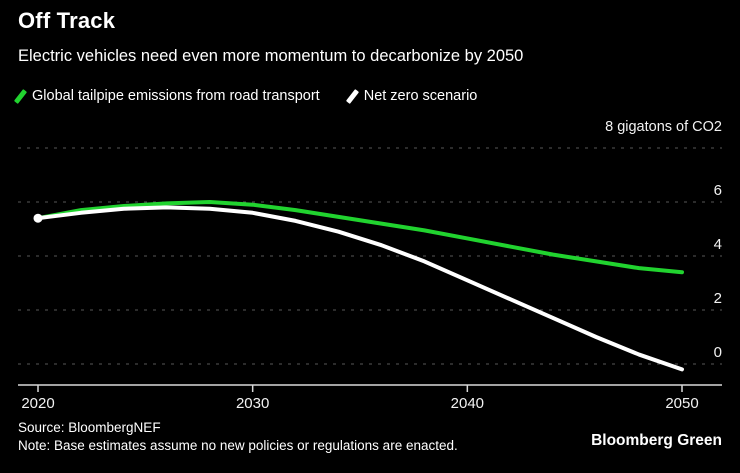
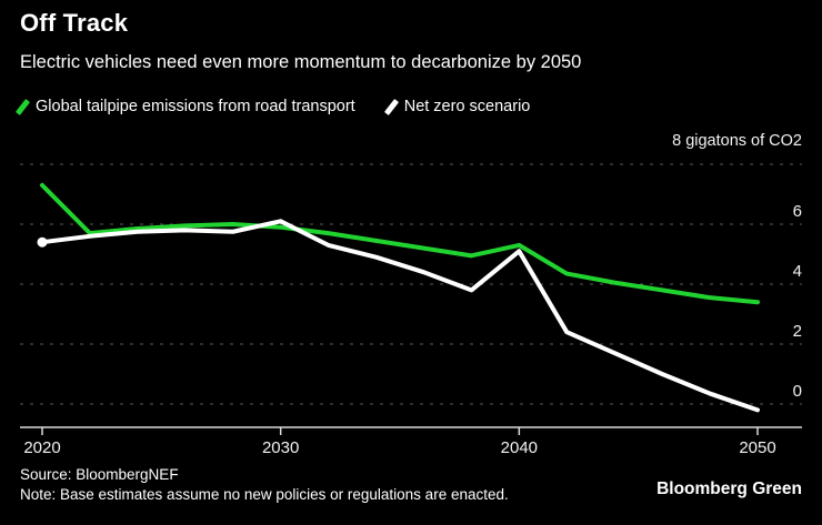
Global tailpipe emissions from road transport/2020: 5.4 -> 7.3
Net zero scenario/2030: 5.6 -> 6.1
Global tailpipe emissions from road transport/2040: 4.7 -> 5.3
Net zero scenario/2040: 3.1 -> 5.1
